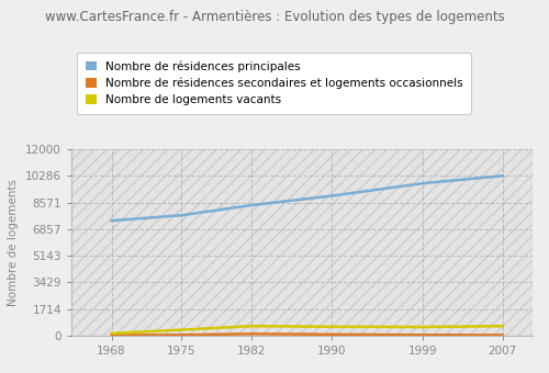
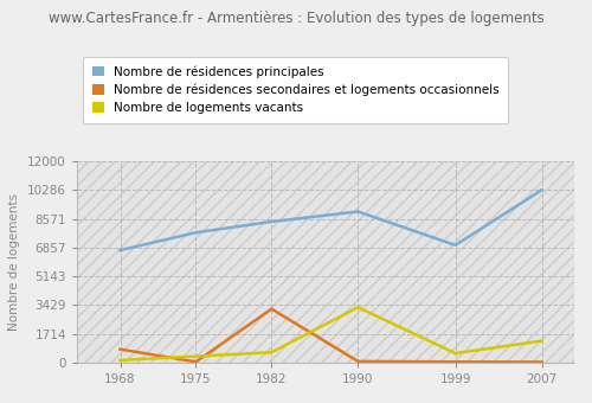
Nombre de résidences principales/1968: 7400 -> 6700
Nombre de résidences secondaires et logements occasionnels/1968: 0 -> 800
Nombre de résidences secondaires et logements occasionnels/1982: 100 -> 3200
Nombre de logements vacants/1990: 600 -> 3300
Nombre de résidences principales/1999: 9800 -> 7000
Nombre de logements vacants/2007: 600 -> 1300
